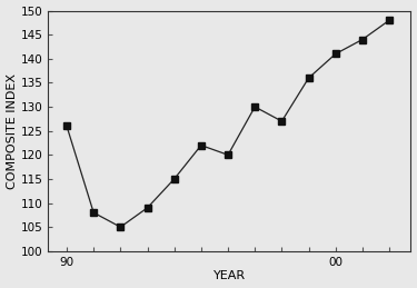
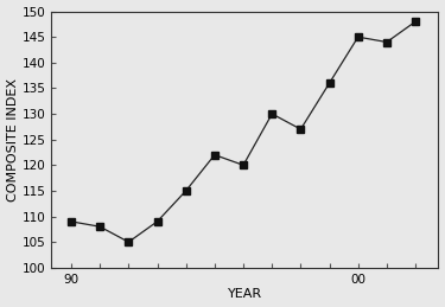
90: 126 -> 109
00: 141 -> 145
